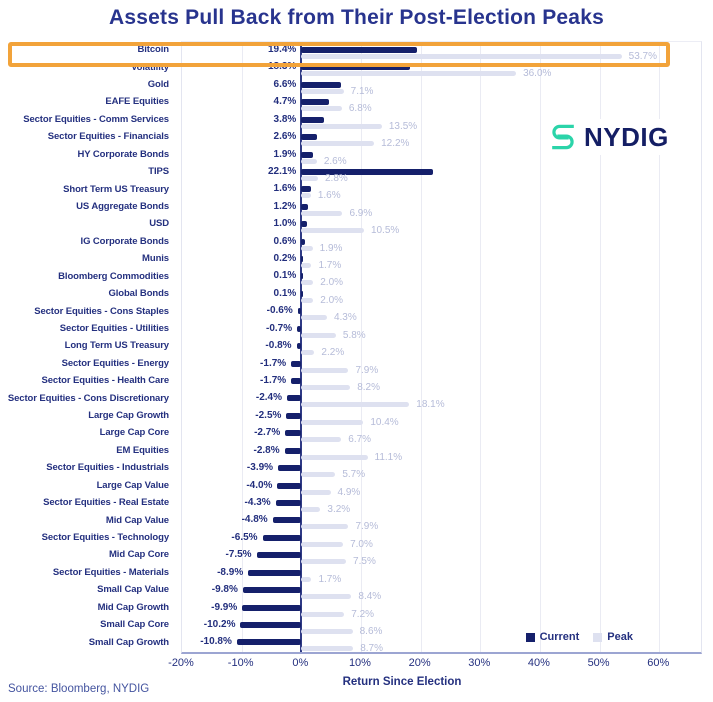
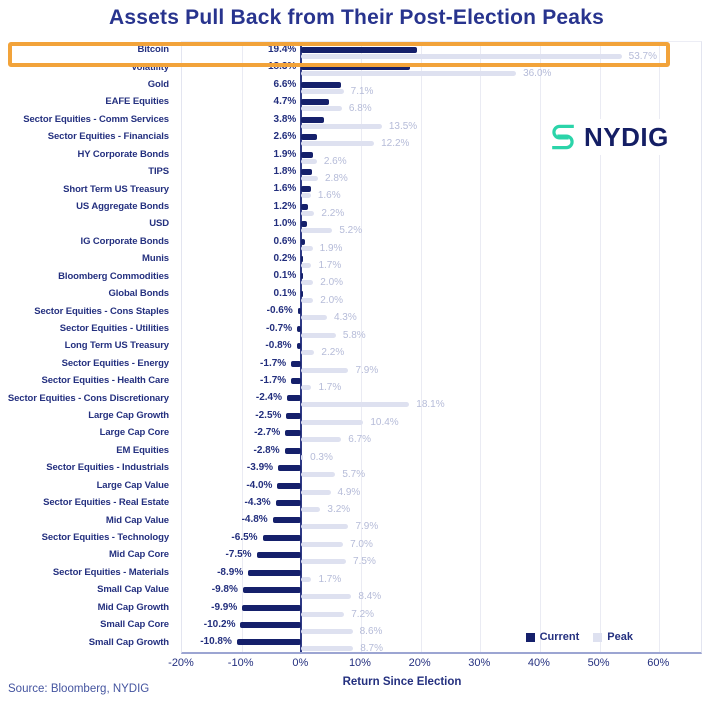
Current/TIPS: 22.1% -> 1.8%
Peak/US Aggregate Bonds: 6.9% -> 2.2%
Peak/USD: 10.5% -> 5.2%
Peak/Sector Equities - Health Care: 8.2% -> 1.7%
Peak/EM Equities: 11.1% -> 0.3%
